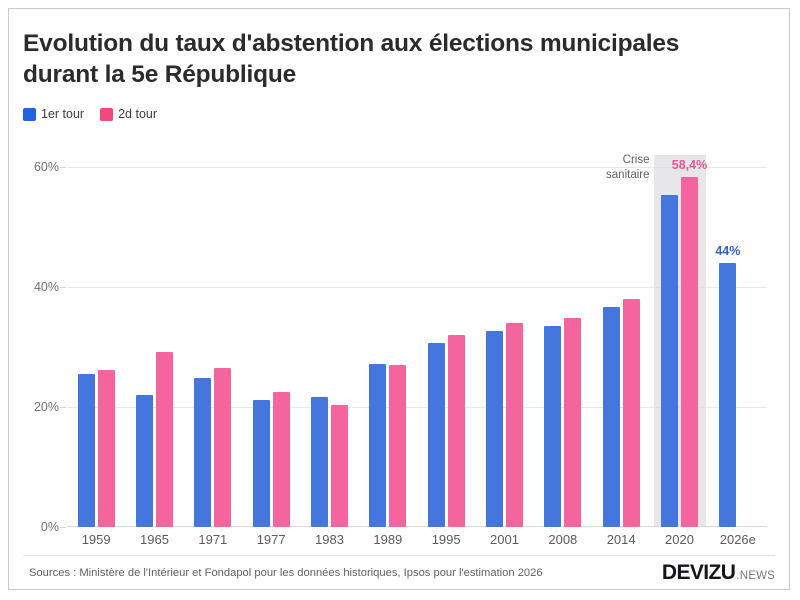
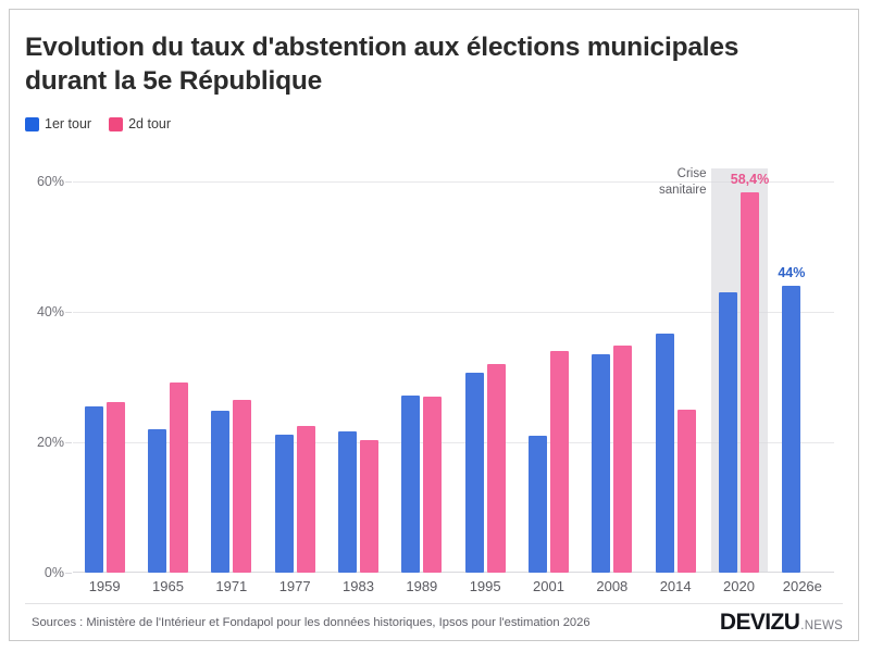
1er tour/2001: 33% -> 21%
2d tour/2014: 38% -> 25%
1er tour/2020: 55% -> 43%
